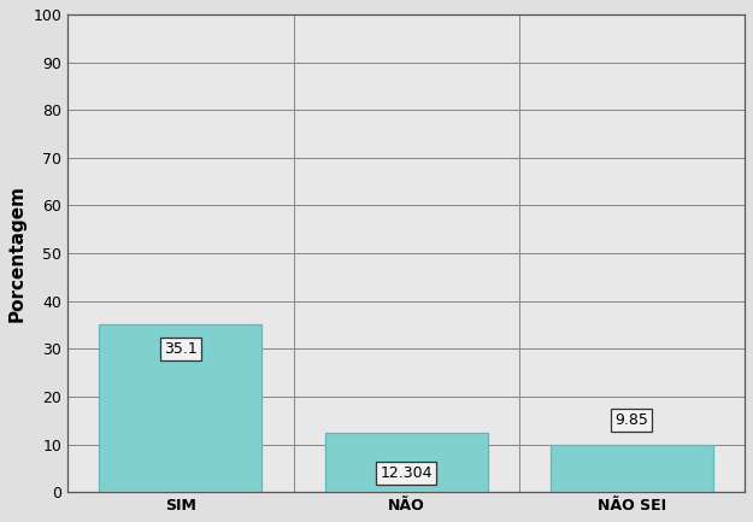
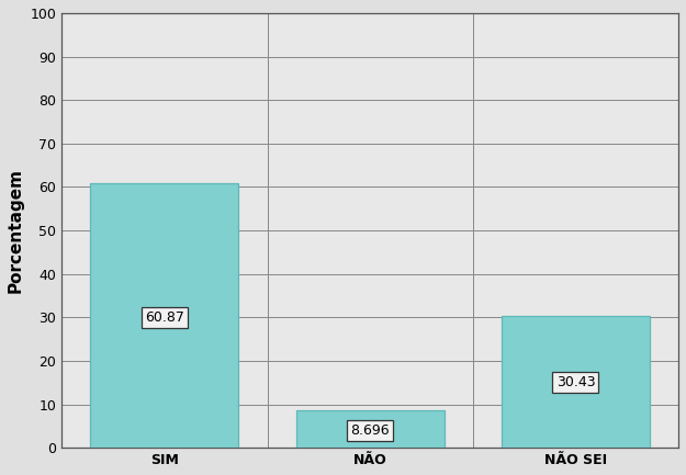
SIM: 35.1 -> 60.87
NÃO: 12.304 -> 8.696
NÃO SEI: 9.85 -> 30.43
